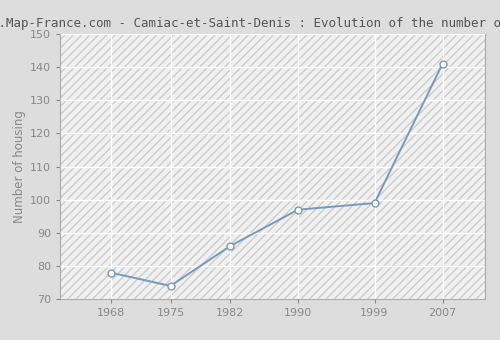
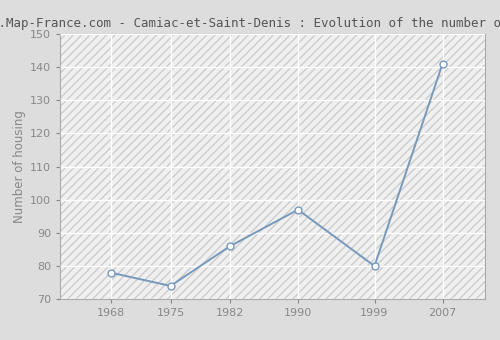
1999: 99 -> 80
